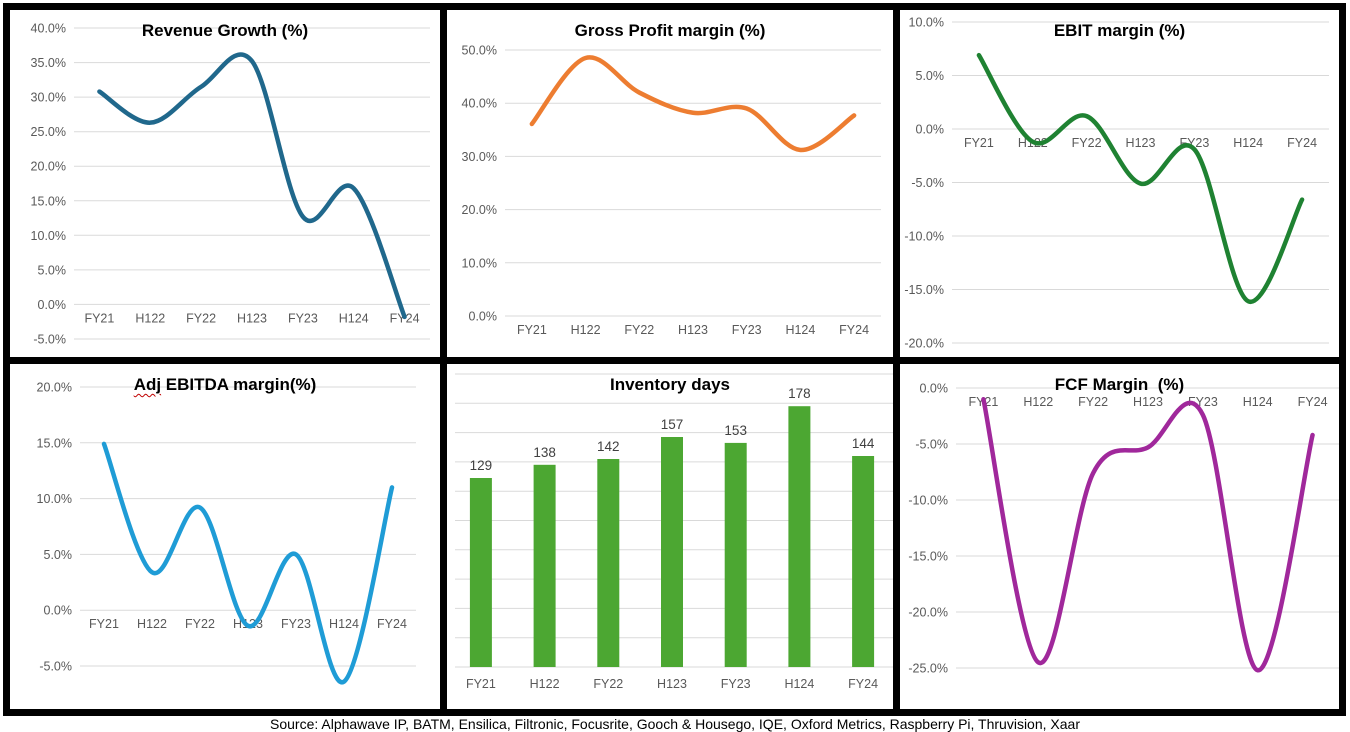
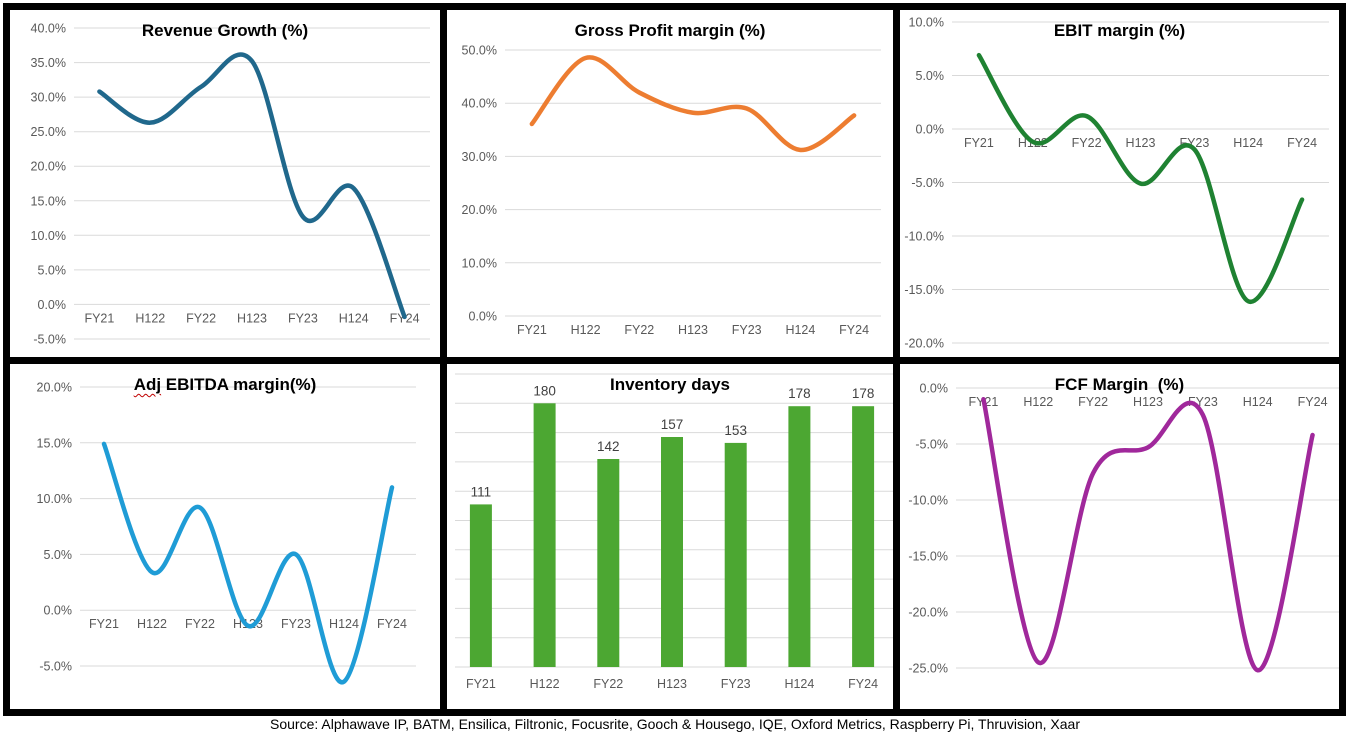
Inventory days/FY21: 129 -> 111
Inventory days/H122: 138 -> 180
Inventory days/FY24: 144 -> 178
